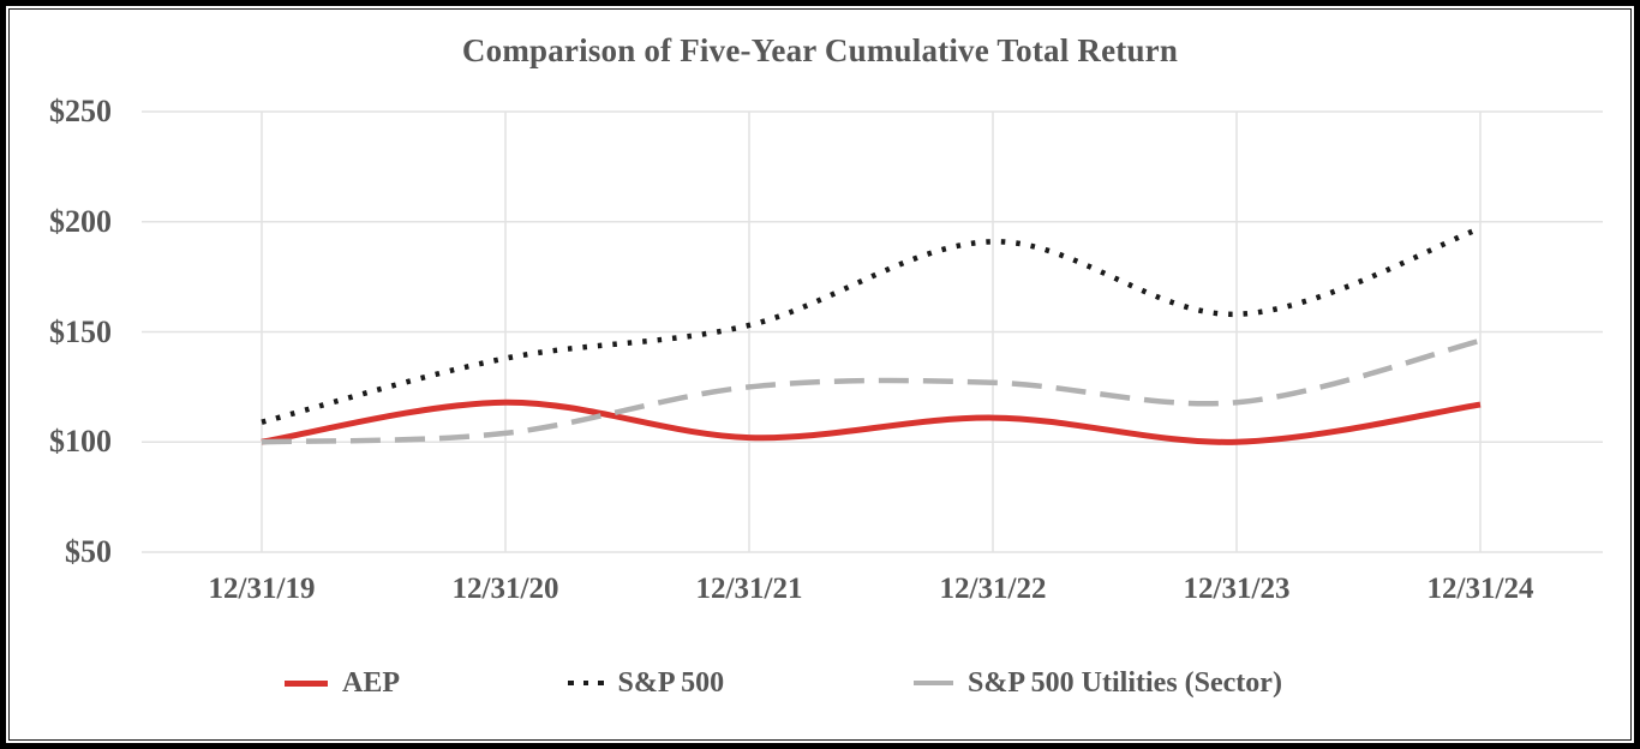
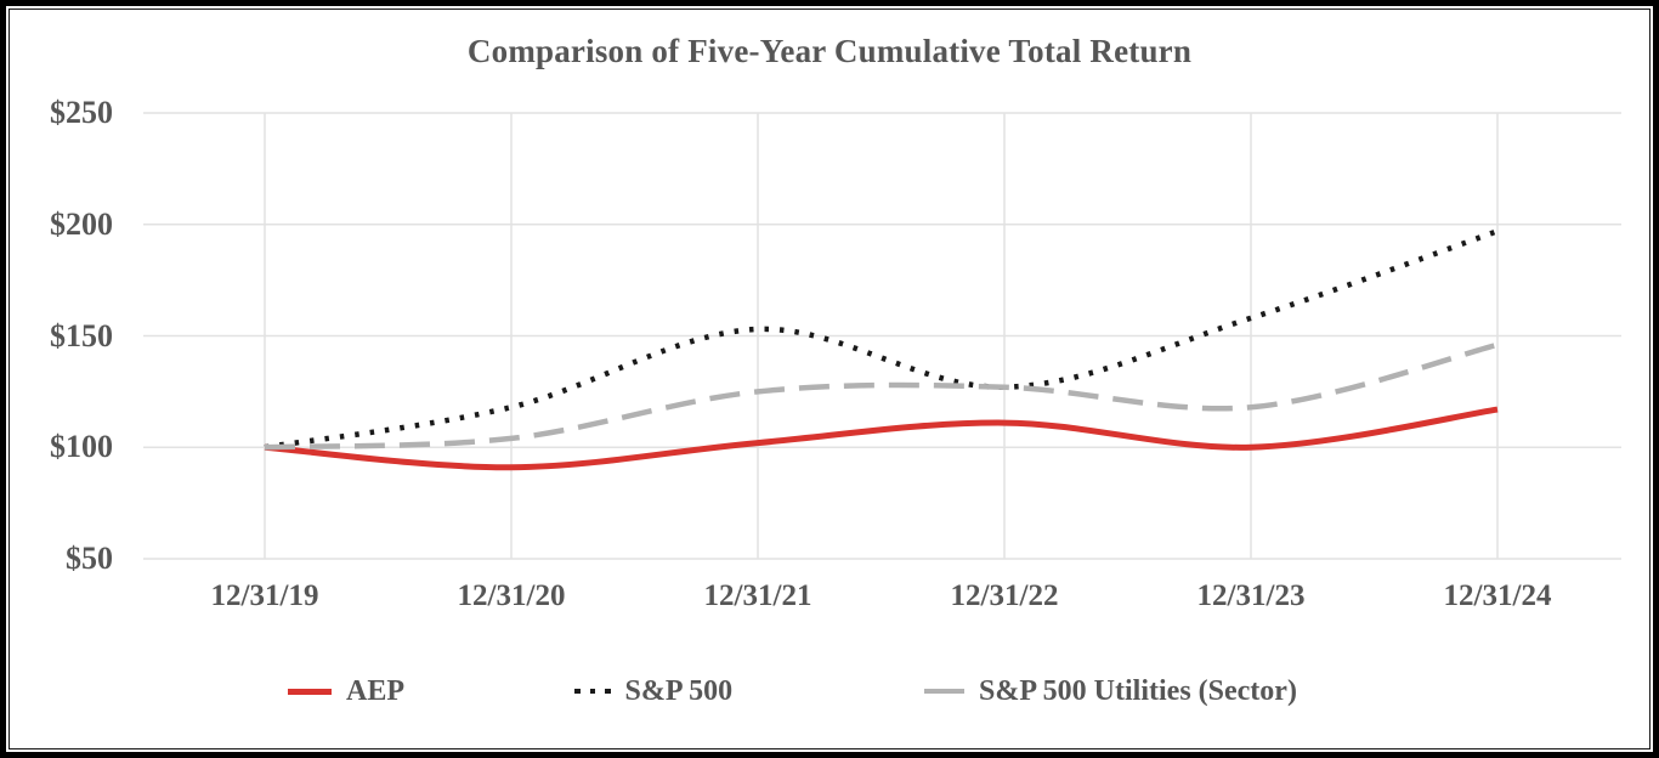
S&P 500/12/31/19: $109 -> $100
AEP/12/31/20: $118 -> $91
S&P 500/12/31/20: $138 -> $118
S&P 500/12/31/22: $191 -> $127
